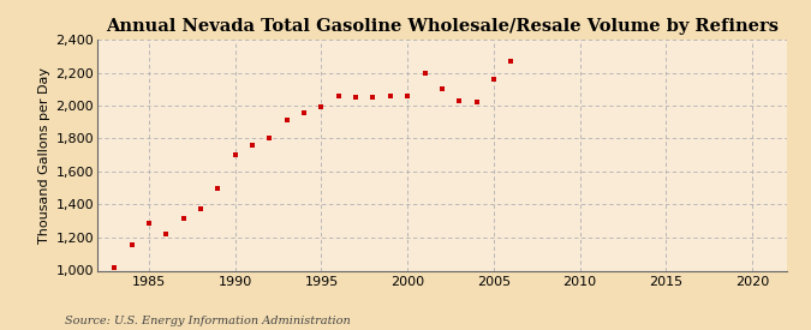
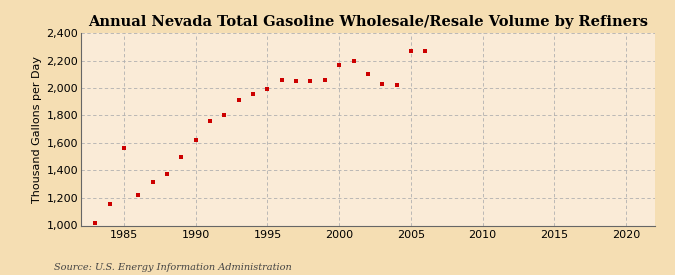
1985: 1,290 -> 1,560
1990: 1,700 -> 1,620
2000: 2,060 -> 2,170
2005: 2,160 -> 2,270
